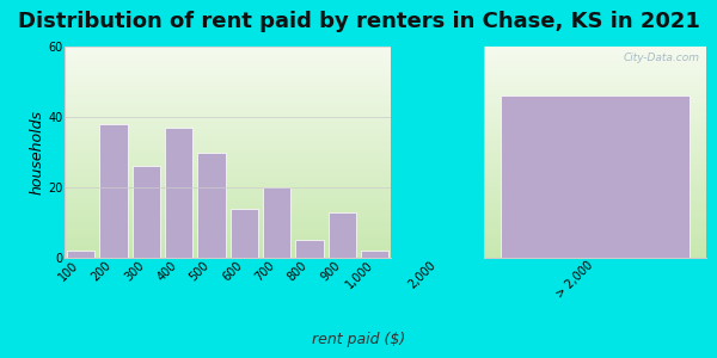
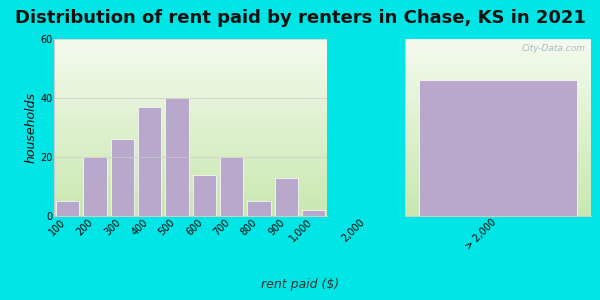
100: 2 -> 5
200: 38 -> 20
500: 30 -> 40
